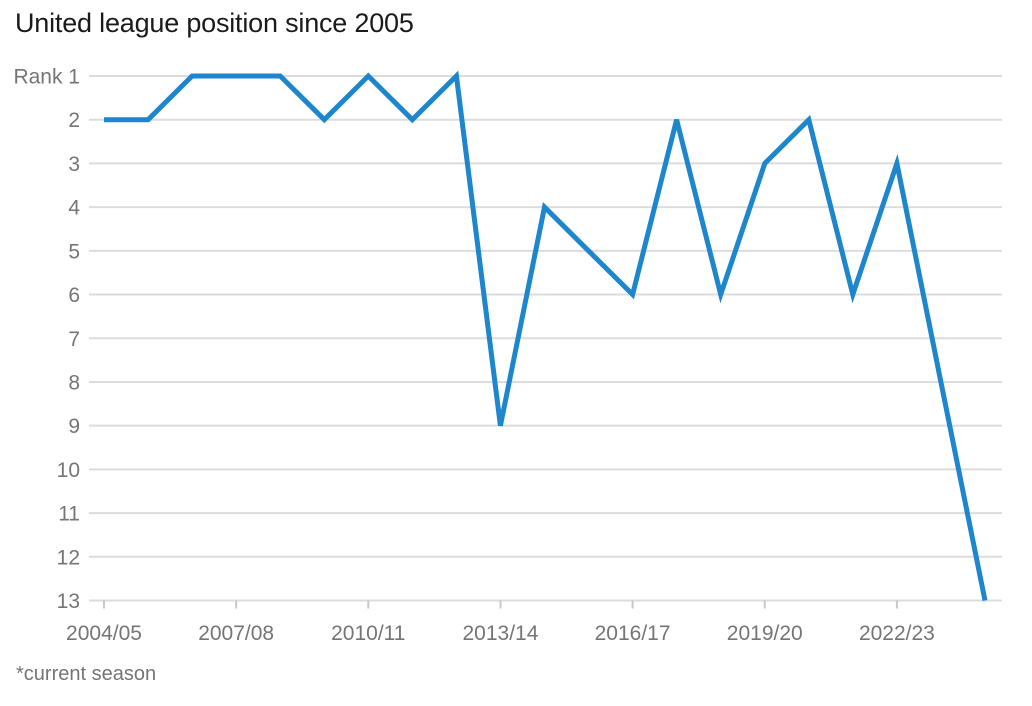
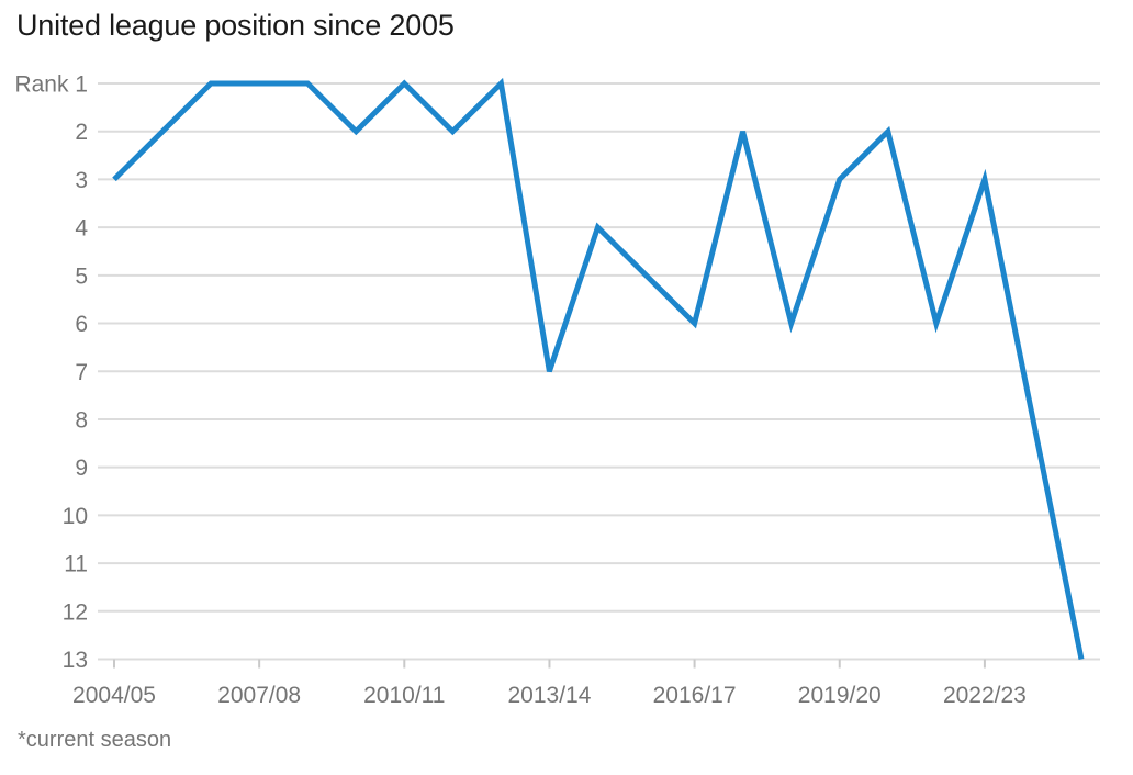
2004/05: 2 -> 3
2013/14: 9 -> 7
